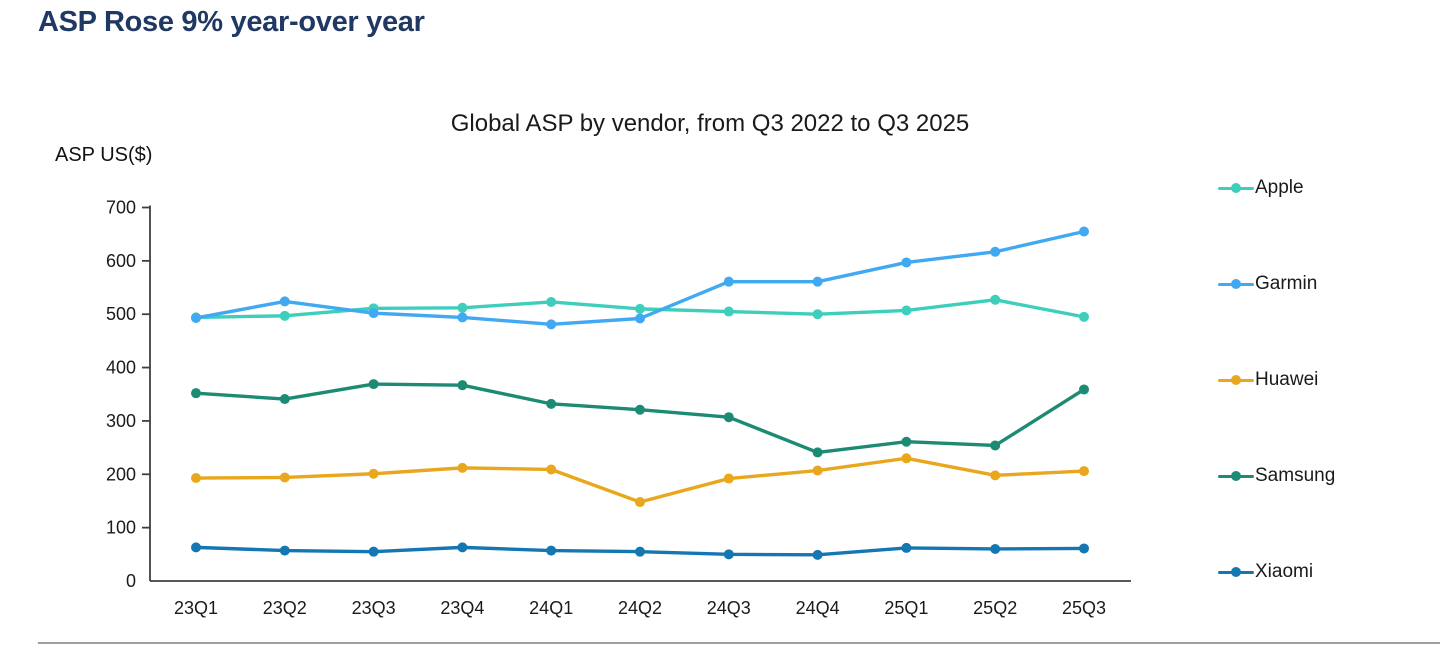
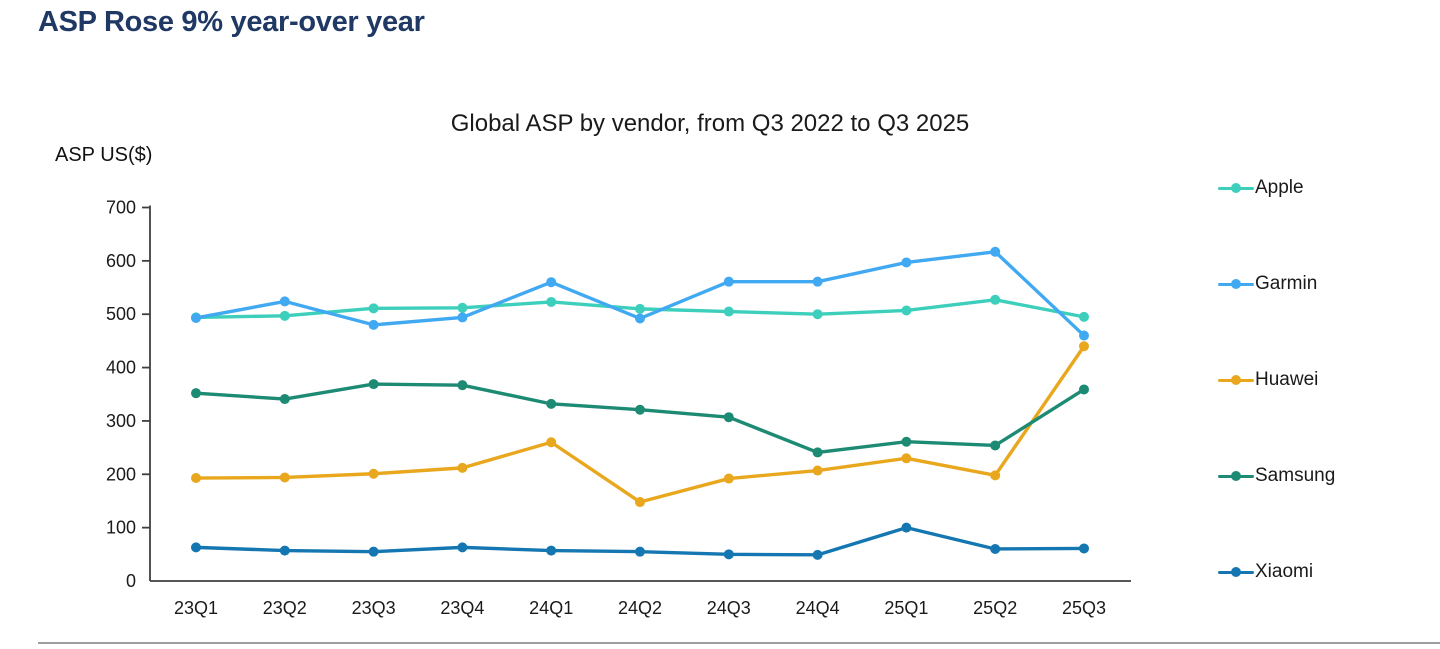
Garmin/23Q3: 500 -> 480
Garmin/24Q1: 480 -> 560
Huawei/24Q1: 210 -> 260
Xiaomi/25Q1: 60 -> 100
Garmin/25Q3: 660 -> 460
Huawei/25Q3: 210 -> 440
